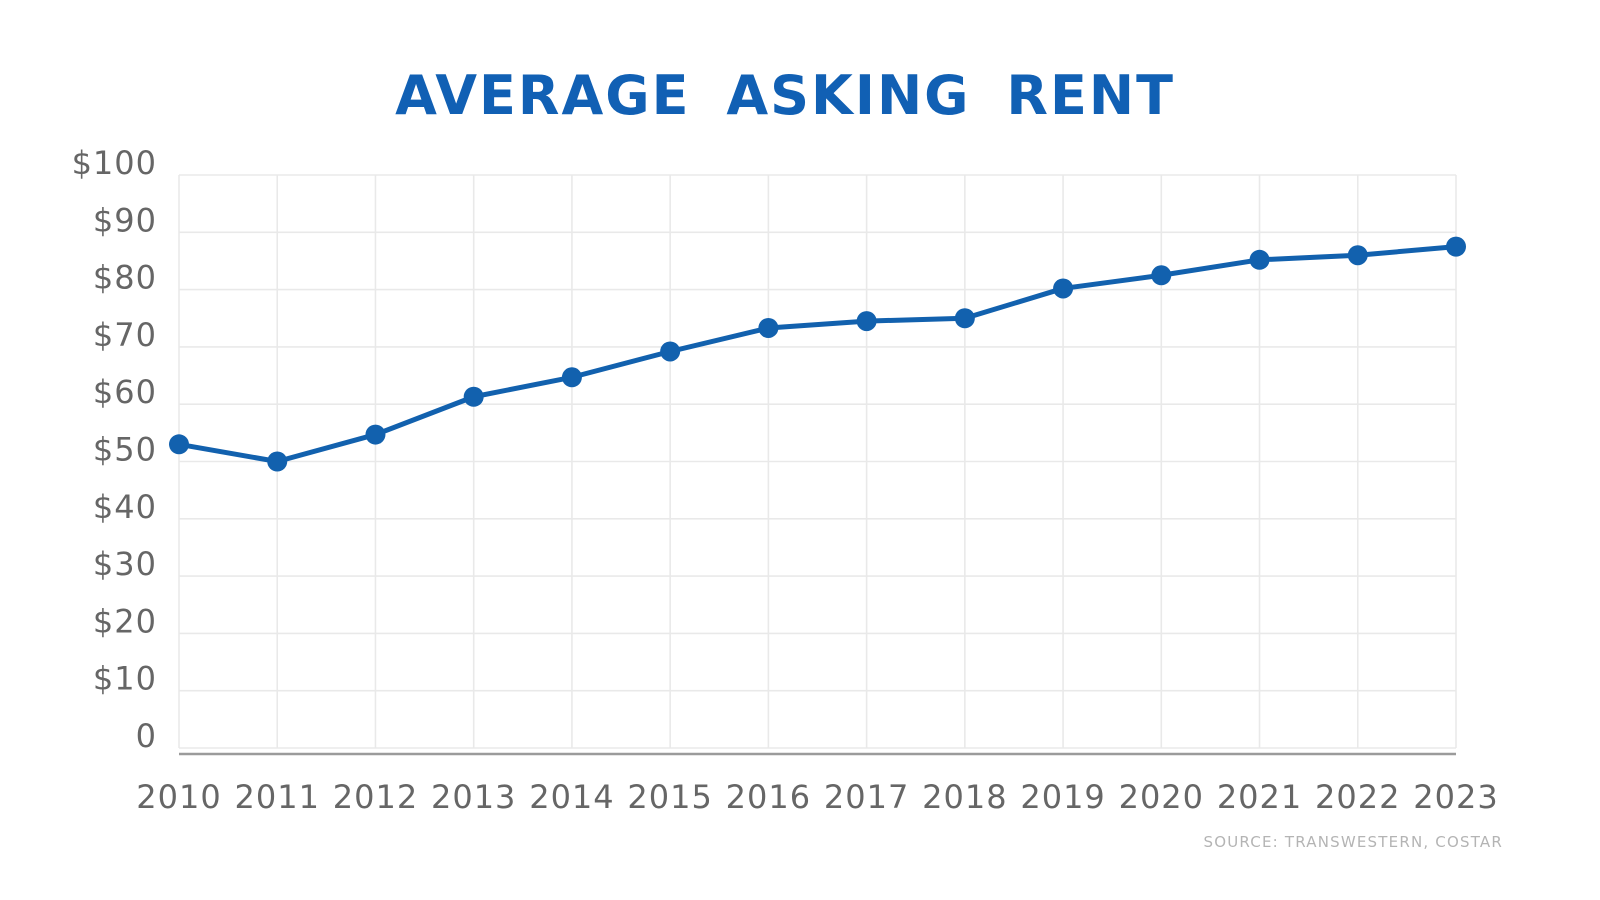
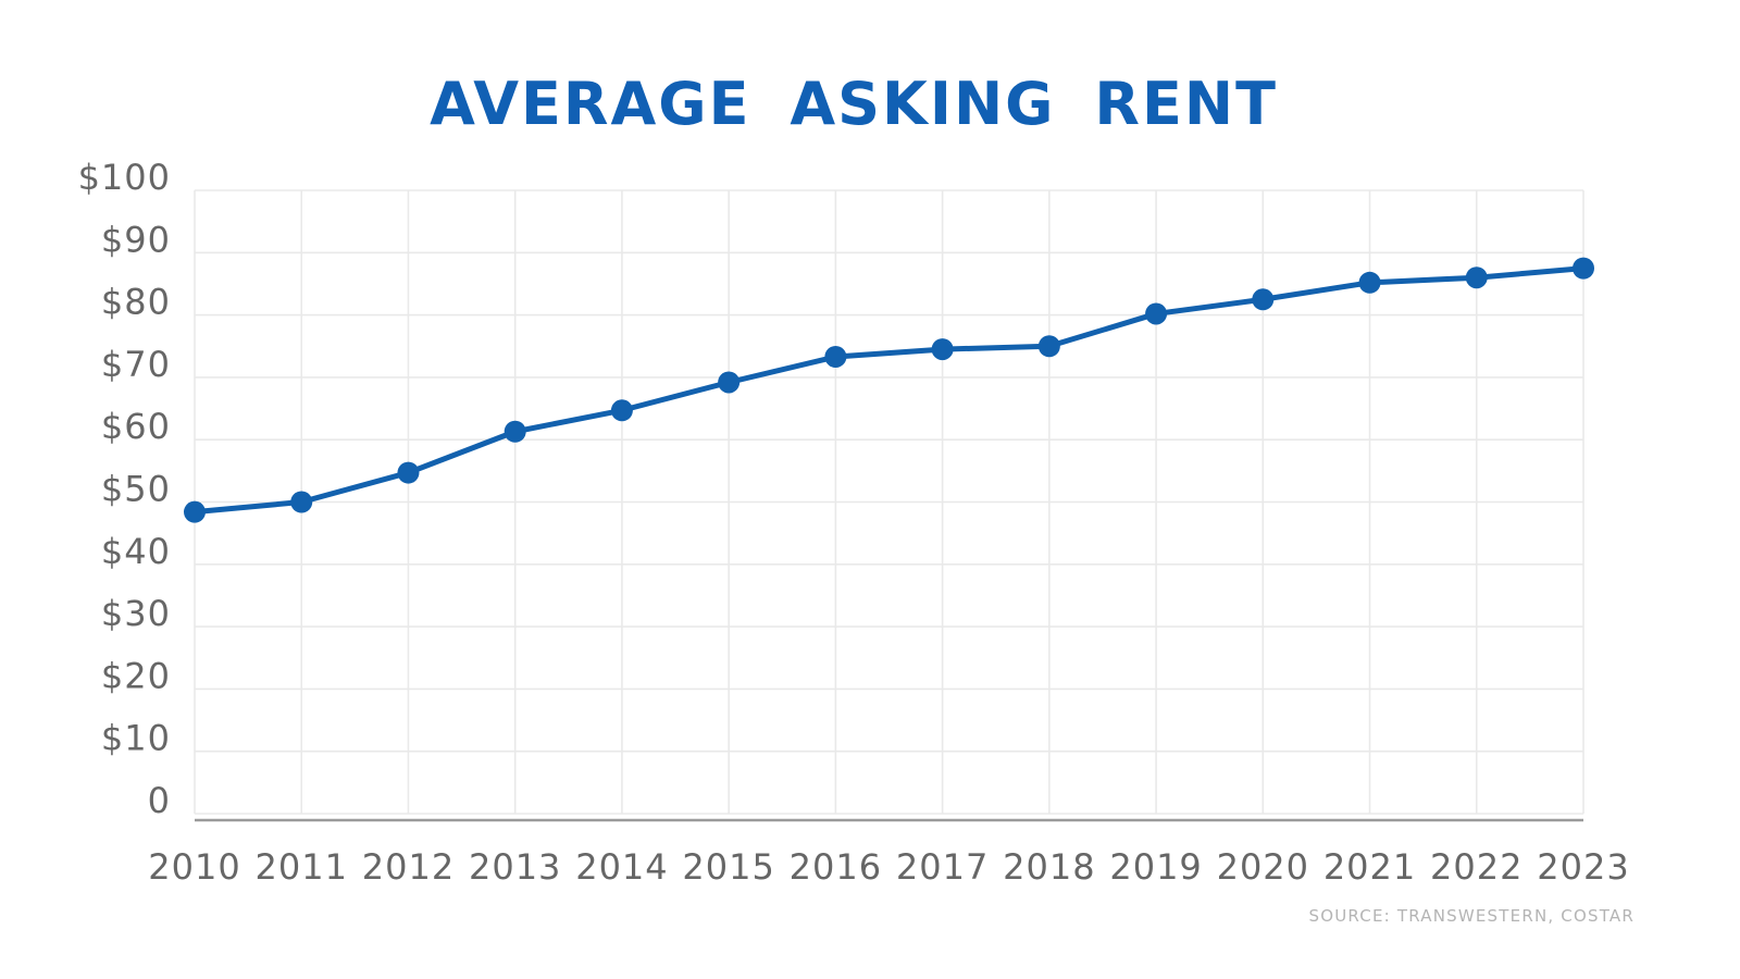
2010: $53 -> $48
